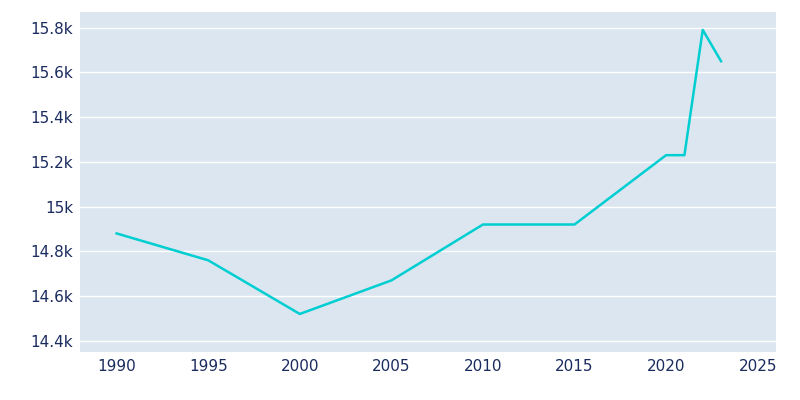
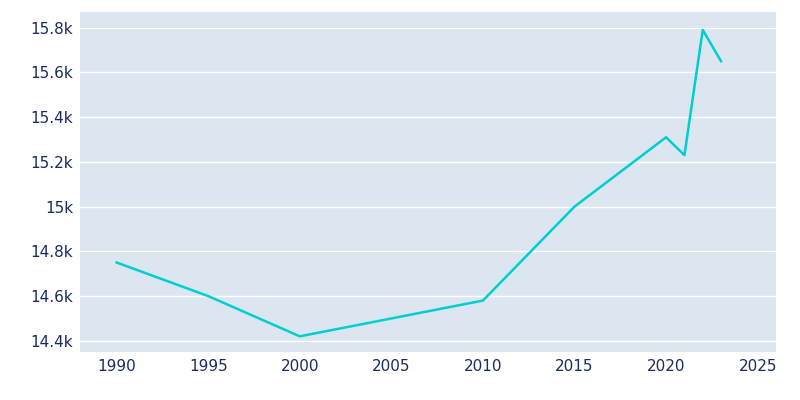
1990: 14.88k -> 14.75k
1995: 14.76k -> 14.60k
2000: 14.52k -> 14.42k
2005: 14.67k -> 14.50k
2010: 14.92k -> 14.58k
2015: 14.92k -> 15.00k
2020: 15.23k -> 15.31k
